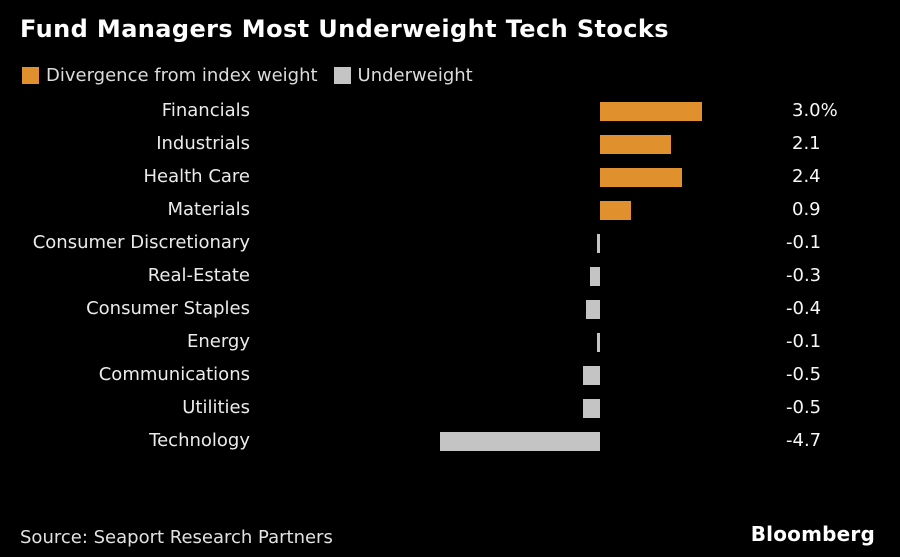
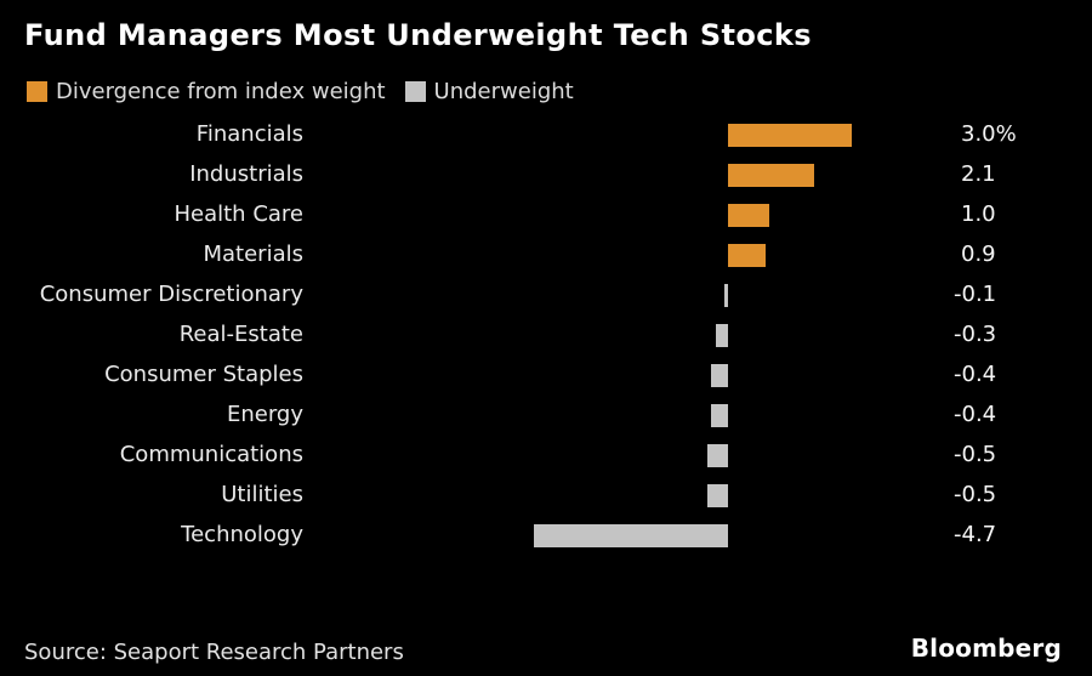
Health Care: 2.4 -> 1.0
Energy: -0.1 -> -0.4
